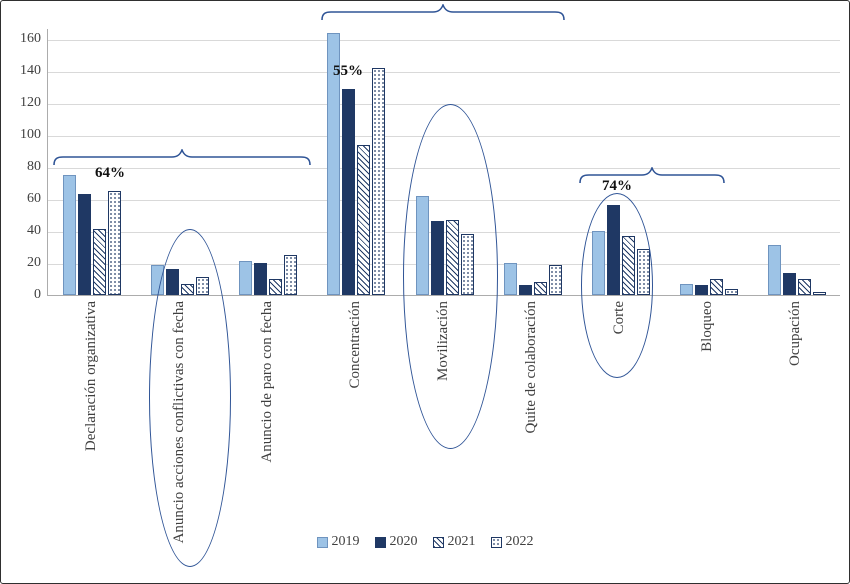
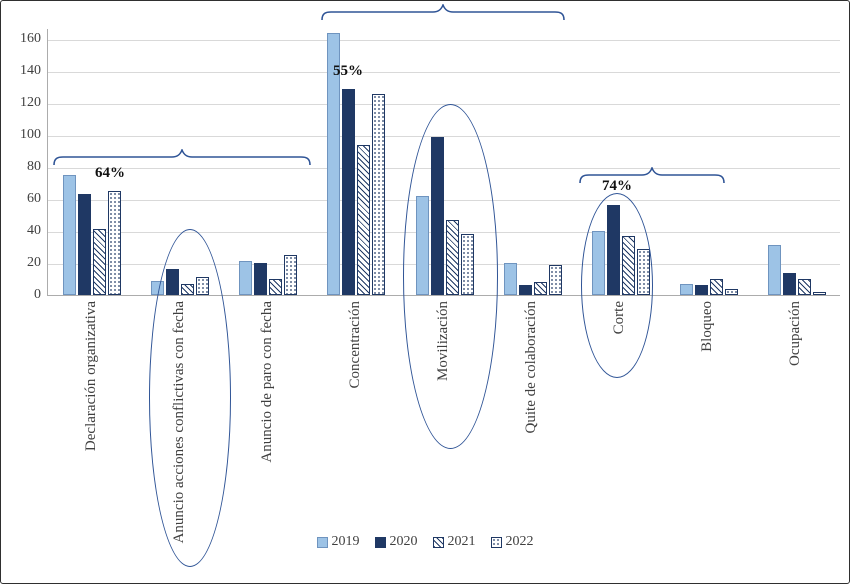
2019/Anuncio acciones conflictivas con fecha: 19 -> 9
2022/Concentración: 142 -> 126
2020/Movilización: 46 -> 99
